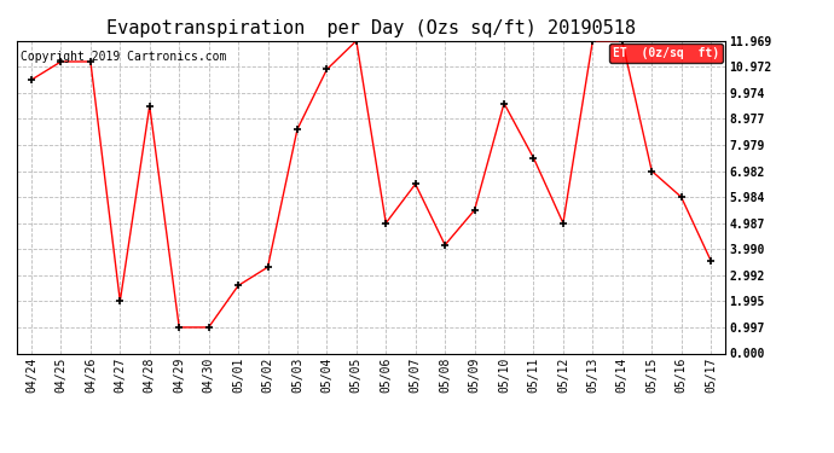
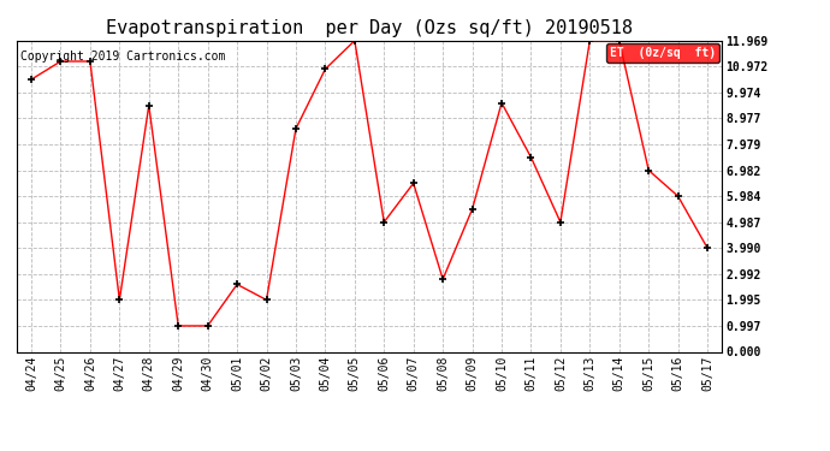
05/02: 3.30 -> 2.00
05/08: 4.15 -> 2.79
05/17: 3.55 -> 3.99
